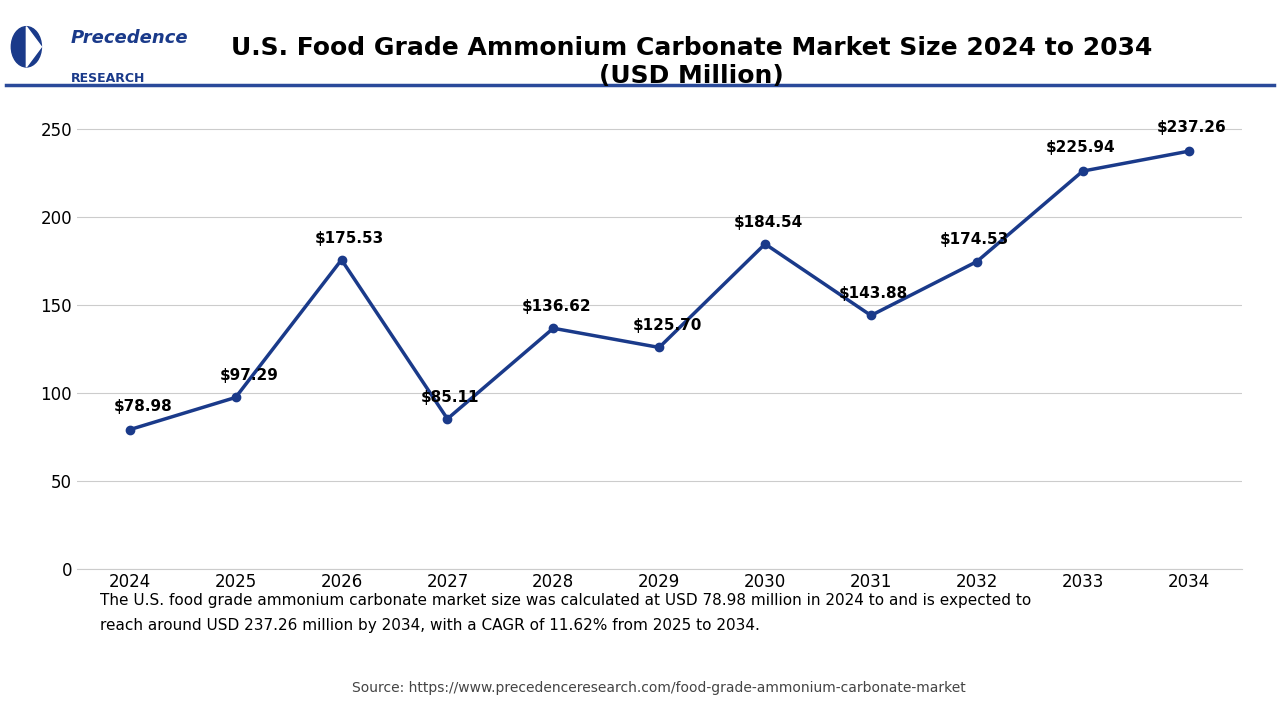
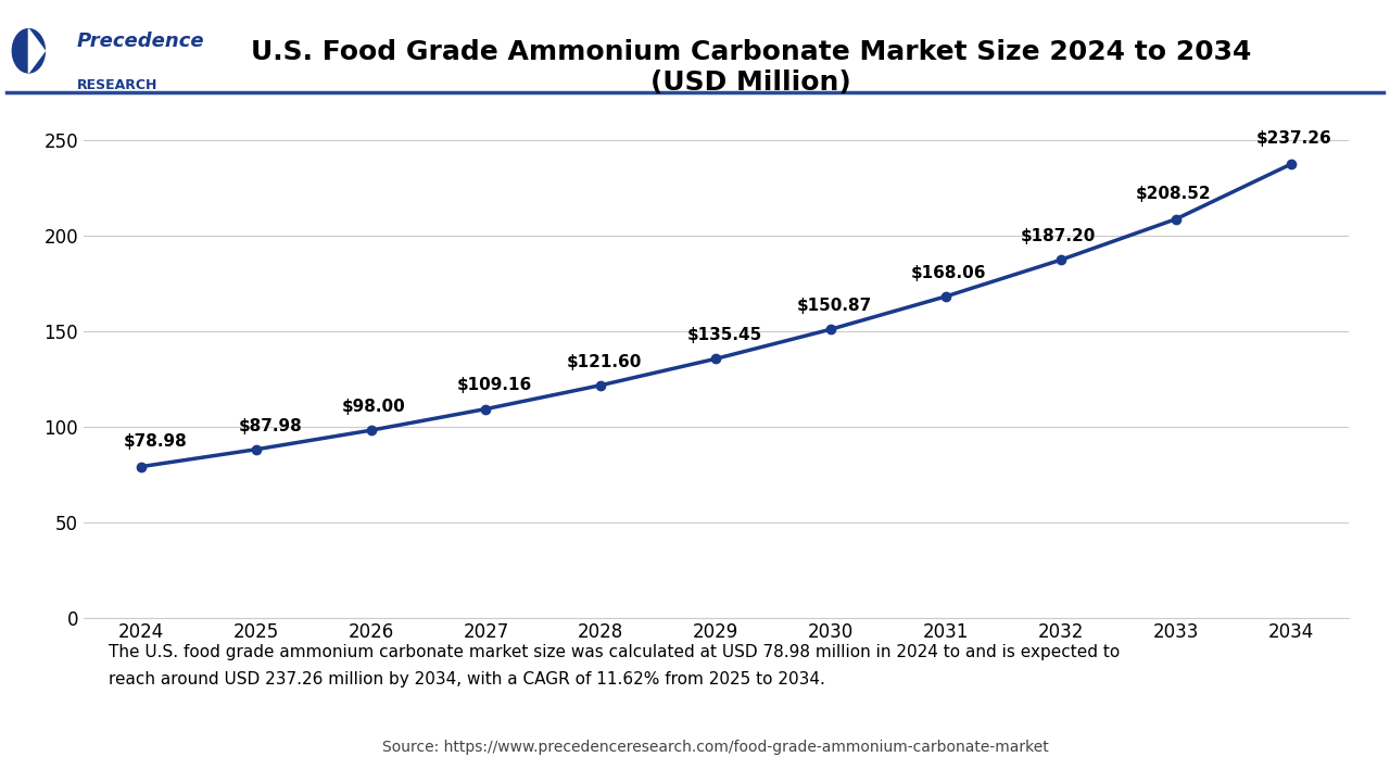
2025: $97.29 -> $87.98
2026: $175.53 -> $98.00
2027: $85.11 -> $109.16
2028: $136.62 -> $121.60
2029: $125.70 -> $135.45
2030: $184.54 -> $150.87
2031: $143.88 -> $168.06
2032: $174.53 -> $187.20
2033: $225.94 -> $208.52
